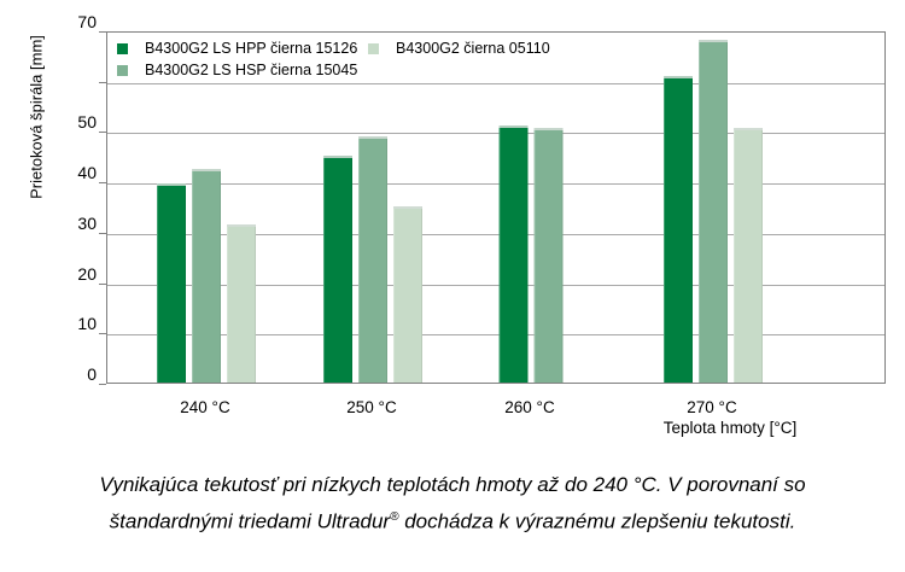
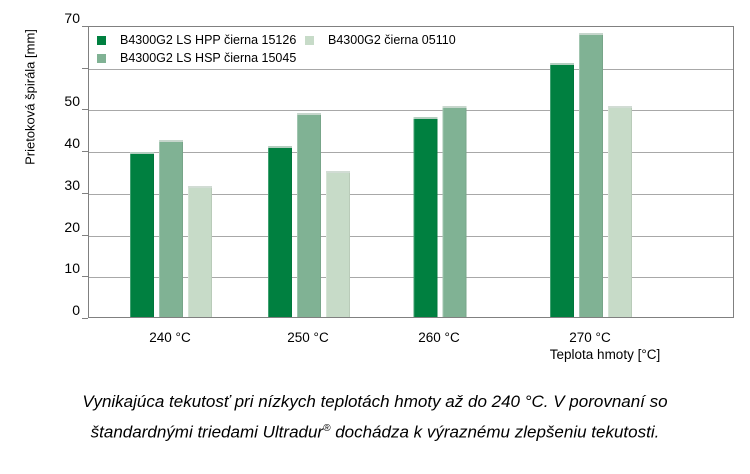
B4300G2 LS HPP čierna 15126/250 °C: 45 -> 41
B4300G2 LS HPP čierna 15126/260 °C: 51 -> 48
